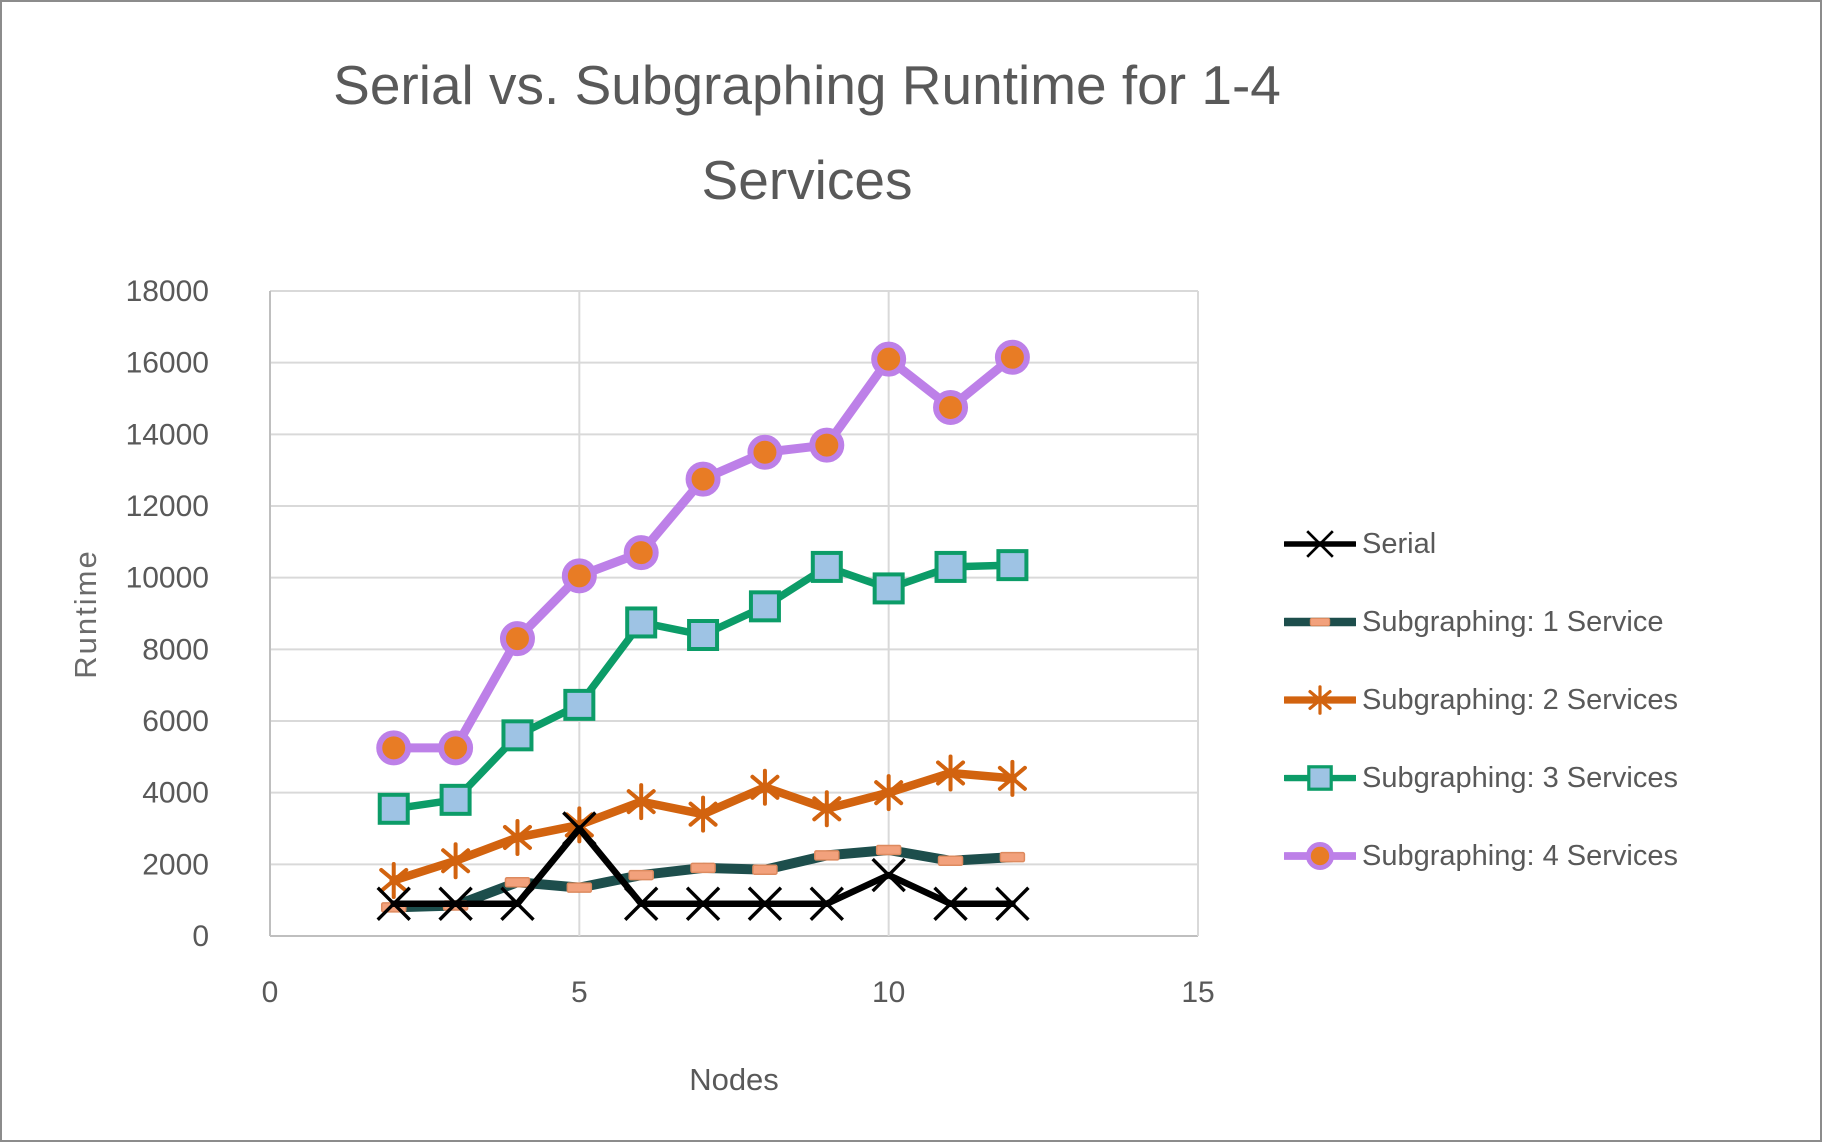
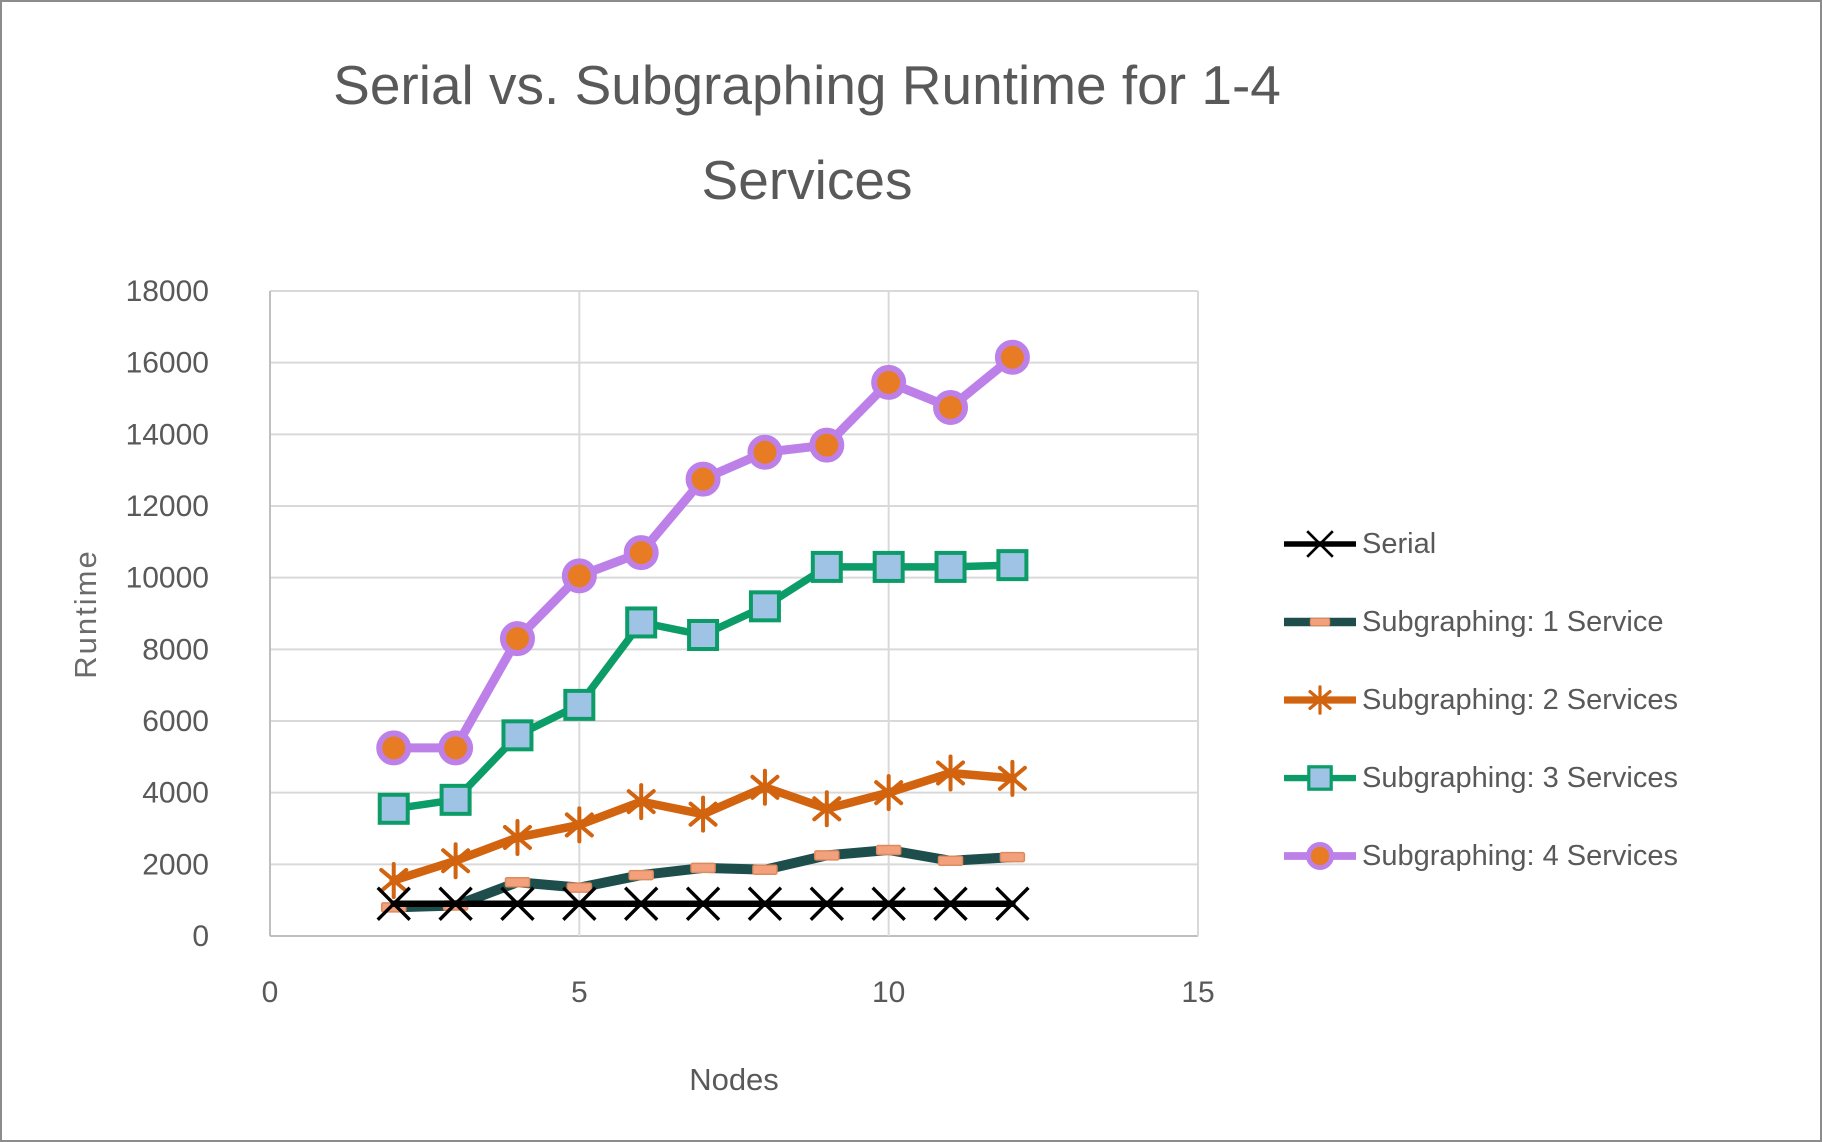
Serial/5: 3000 -> 900
Serial/10: 1700 -> 900
Subgraphing: 3 Services/10: 9700 -> 10300
Subgraphing: 4 Services/10: 16100 -> 15400
